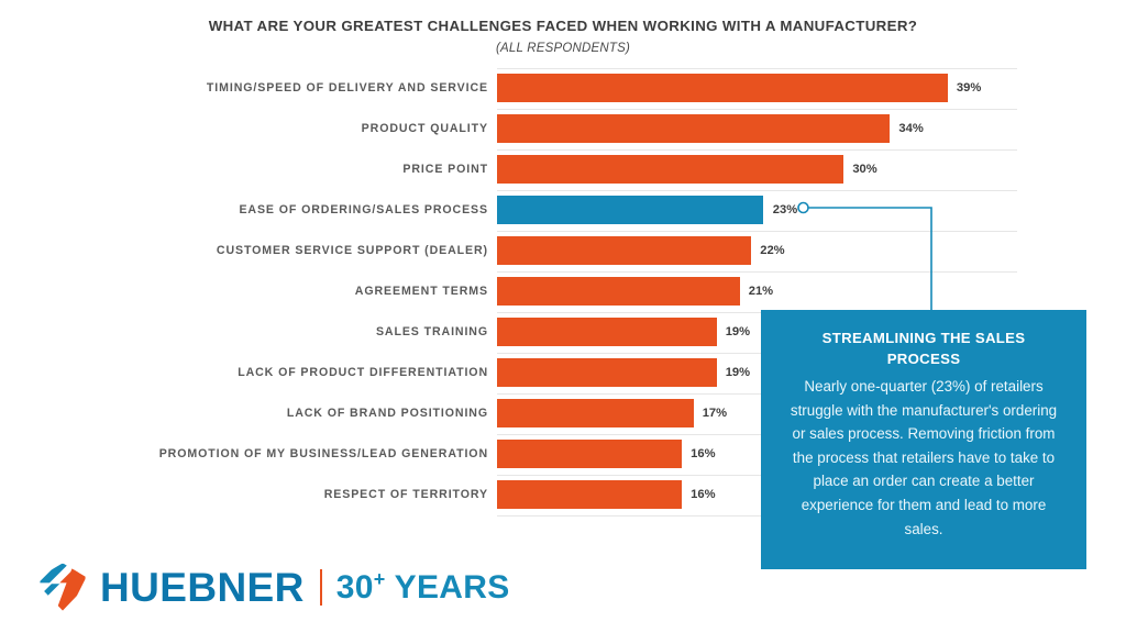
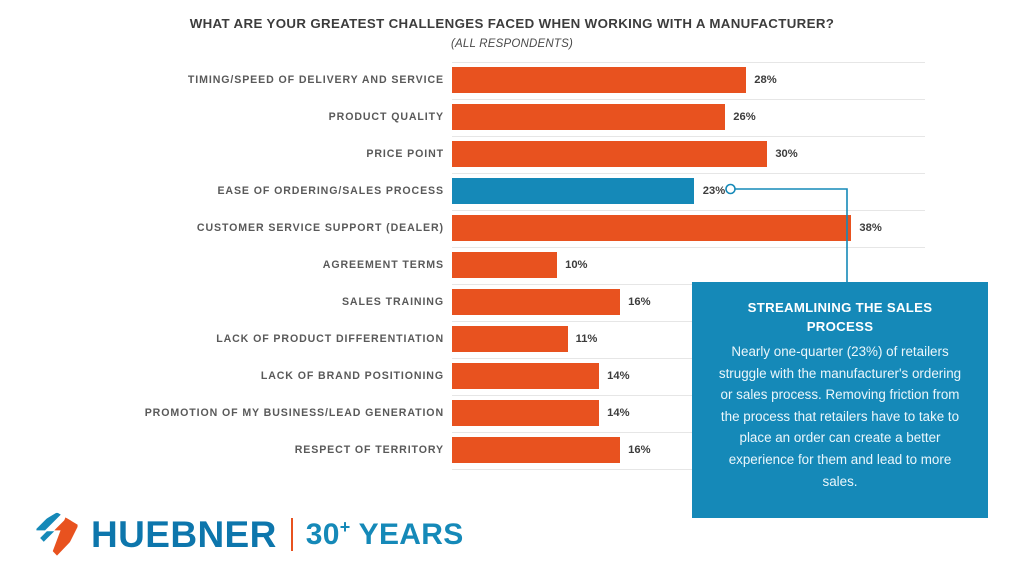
TIMING/SPEED OF DELIVERY AND SERVICE: 39% -> 28%
PRODUCT QUALITY: 34% -> 26%
CUSTOMER SERVICE SUPPORT (DEALER): 22% -> 38%
AGREEMENT TERMS: 21% -> 10%
SALES TRAINING: 19% -> 16%
LACK OF PRODUCT DIFFERENTIATION: 19% -> 11%
LACK OF BRAND POSITIONING: 17% -> 14%
PROMOTION OF MY BUSINESS/LEAD GENERATION: 16% -> 14%
